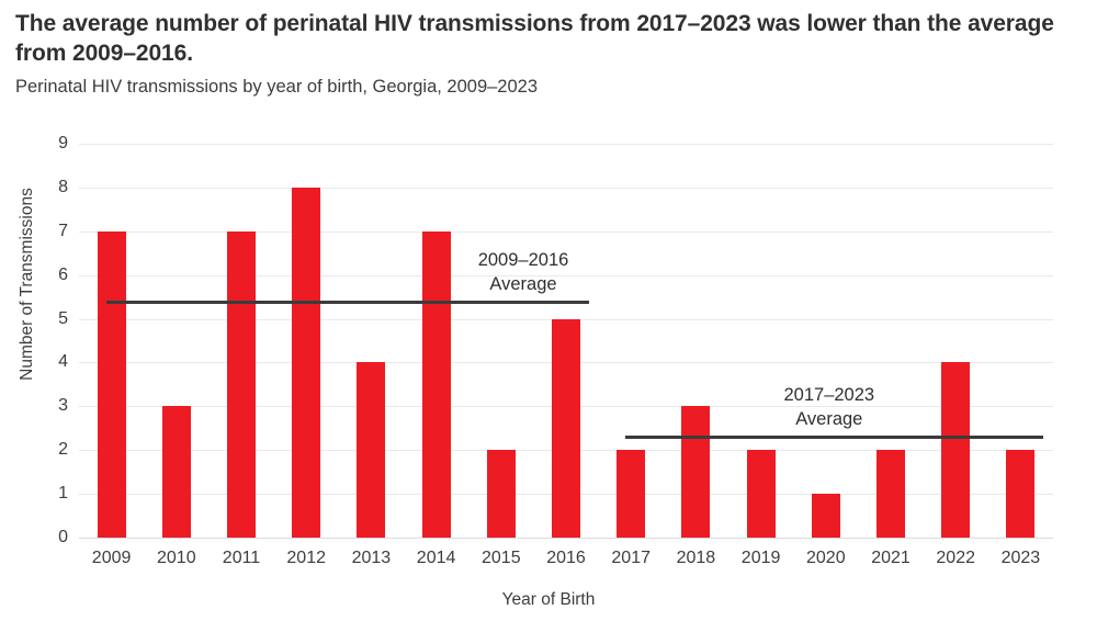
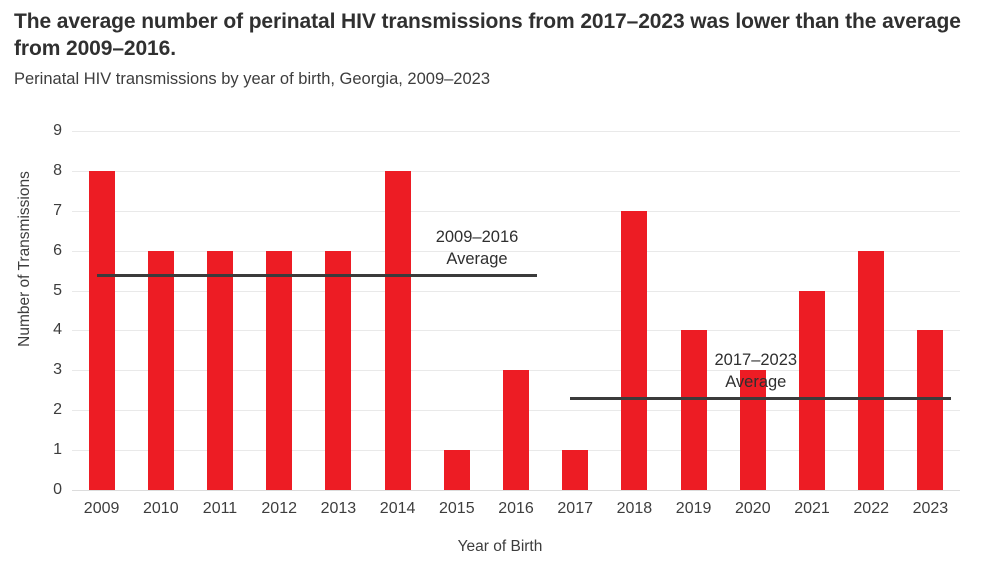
2009: 7 -> 8
2010: 3 -> 6
2011: 7 -> 6
2012: 8 -> 6
2013: 4 -> 6
2014: 7 -> 8
2015: 2 -> 1
2016: 5 -> 3
2017: 2 -> 1
2018: 3 -> 7
2019: 2 -> 4
2020: 1 -> 3
2021: 2 -> 5
2022: 4 -> 6
2023: 2 -> 4
